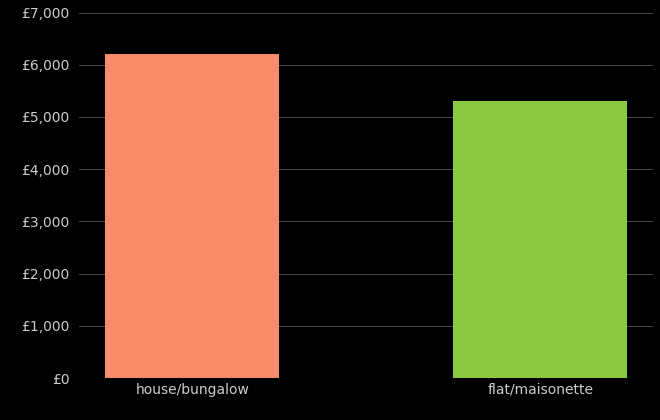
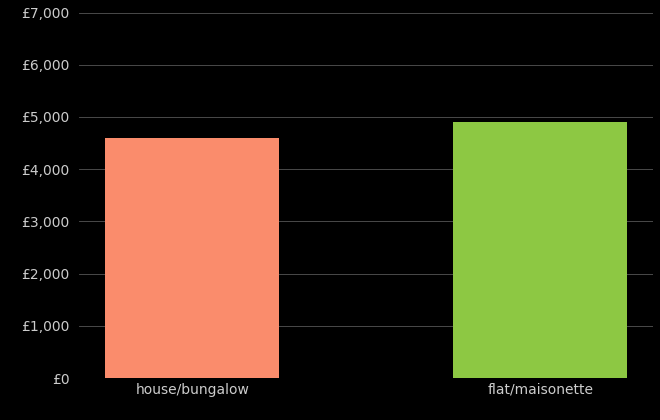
house/bungalow: £6,200 -> £4,600
flat/maisonette: £5,300 -> £4,900
